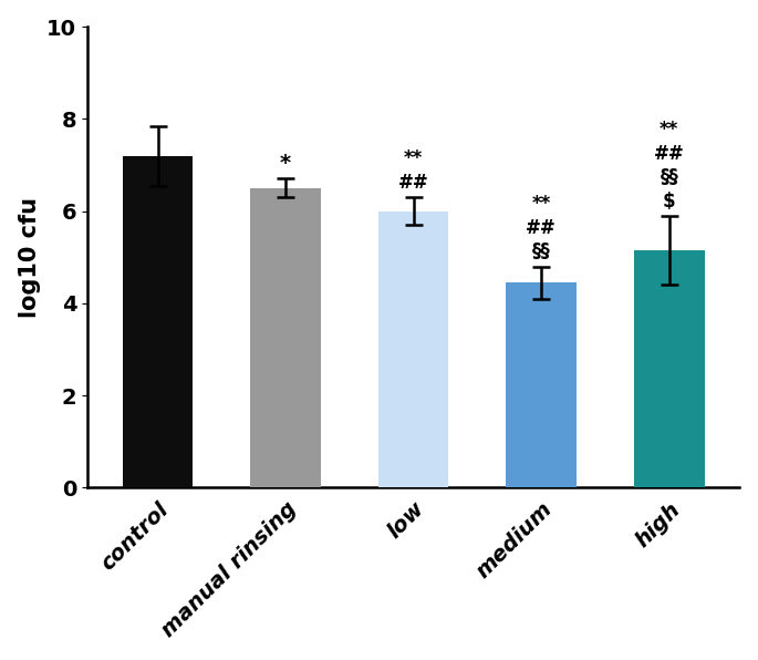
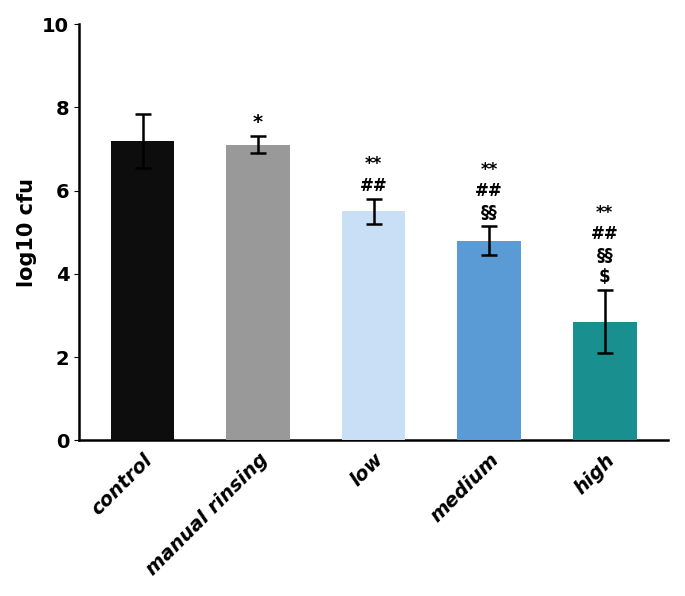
manual rinsing: 6.50 -> 7.10
low: 6.00 -> 5.50
medium: 4.45 -> 4.80
high: 5.15 -> 2.85
